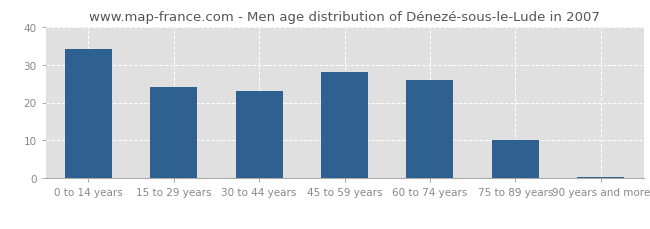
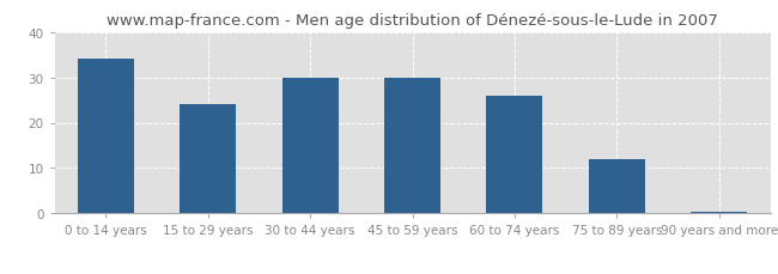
30 to 44 years: 23.0 -> 30.0
45 to 59 years: 28.0 -> 30.0
75 to 89 years: 10.0 -> 12.0
